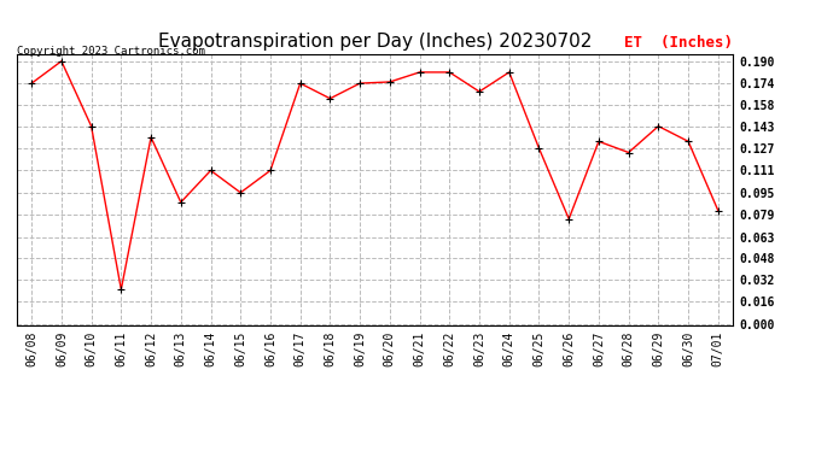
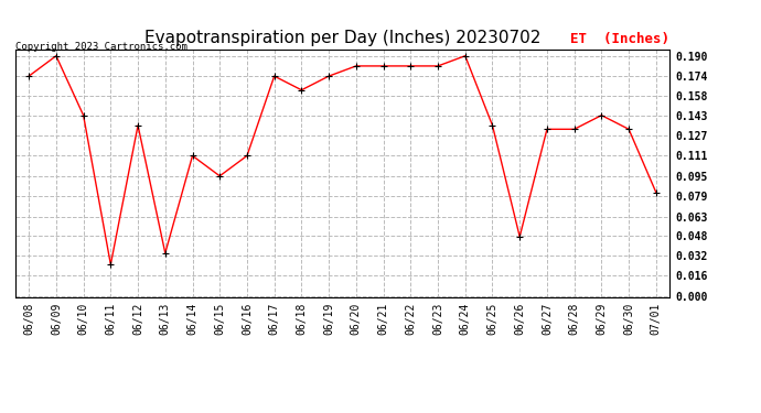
06/13: 0.088 -> 0.034
06/20: 0.175 -> 0.182
06/23: 0.168 -> 0.182
06/24: 0.182 -> 0.190
06/25: 0.127 -> 0.135
06/26: 0.076 -> 0.047
06/28: 0.124 -> 0.132
